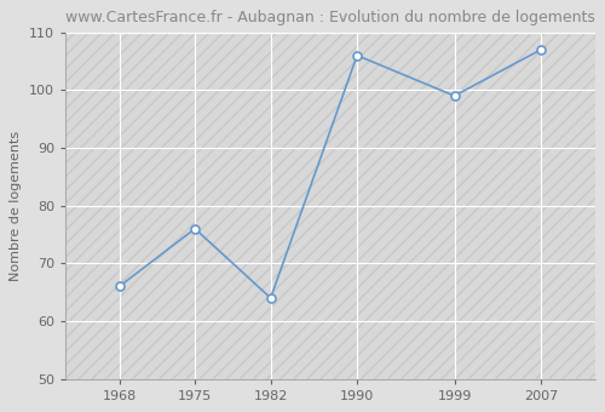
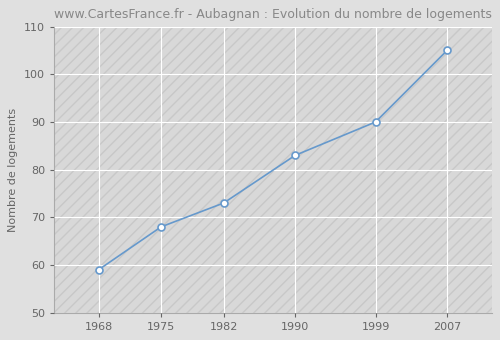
1968: 66 -> 59
1975: 76 -> 68
1982: 64 -> 73
1990: 106 -> 83
1999: 99 -> 90
2007: 107 -> 105
